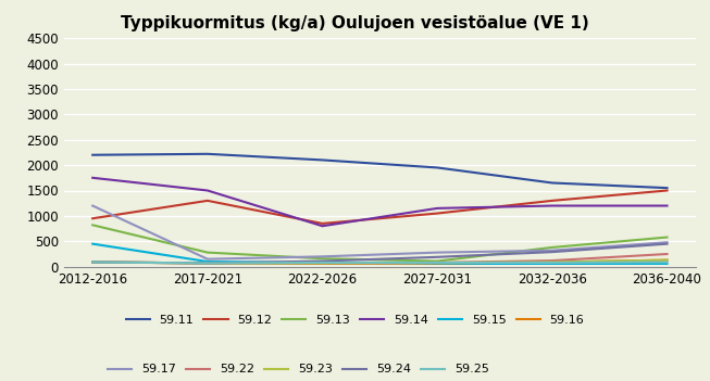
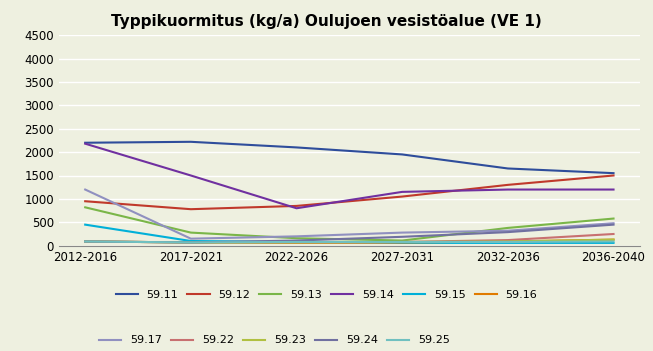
59.14/2012-2016: 1750 -> 2180
59.12/2017-2021: 1300 -> 780
